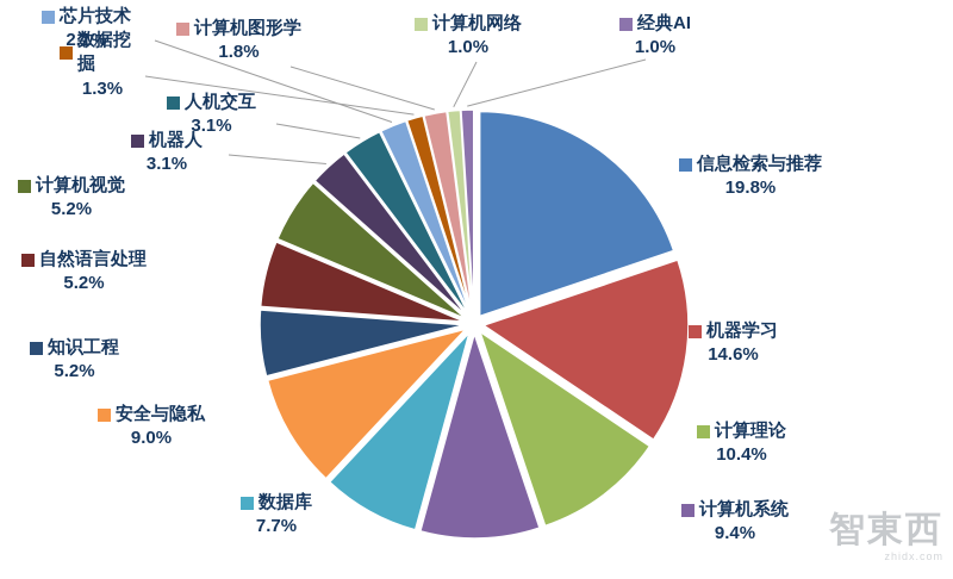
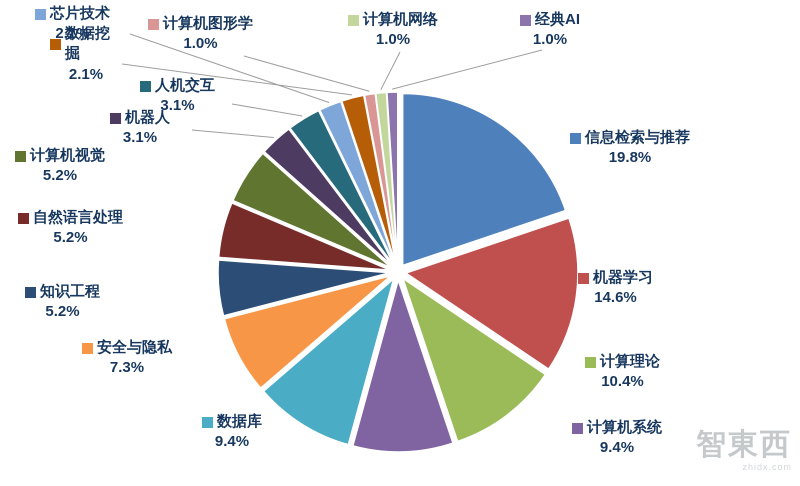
数据库: 7.7% -> 9.4%
安全与隐私: 9.0% -> 7.3%
数据挖掘: 1.3% -> 2.1%
计算机图形学: 1.8% -> 1.0%
